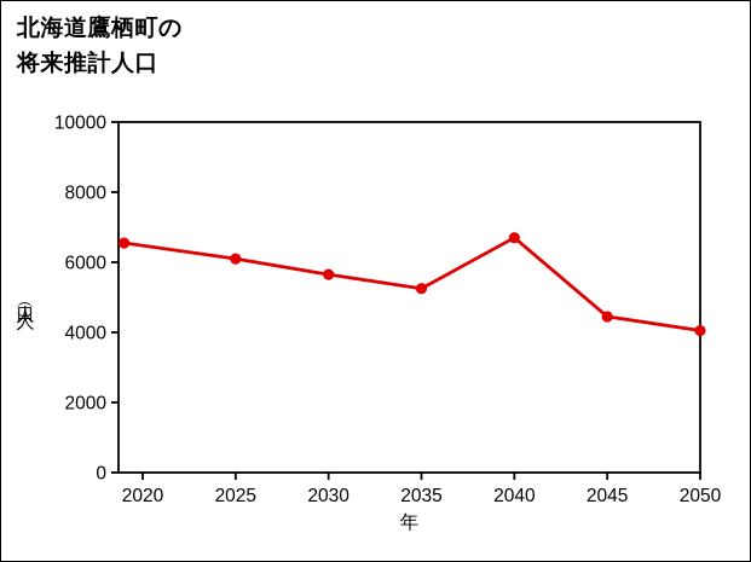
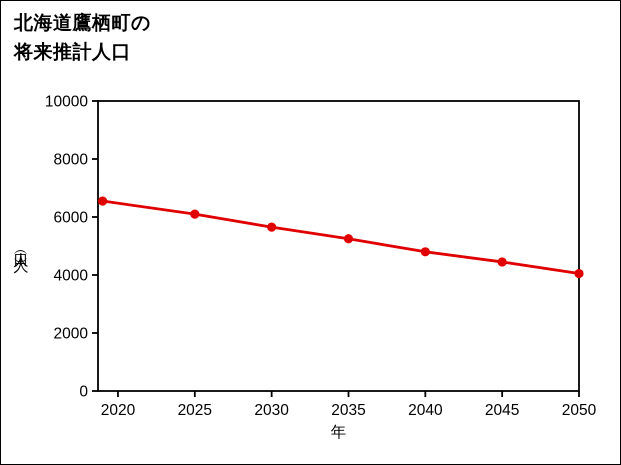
2040: 6700 -> 4800
